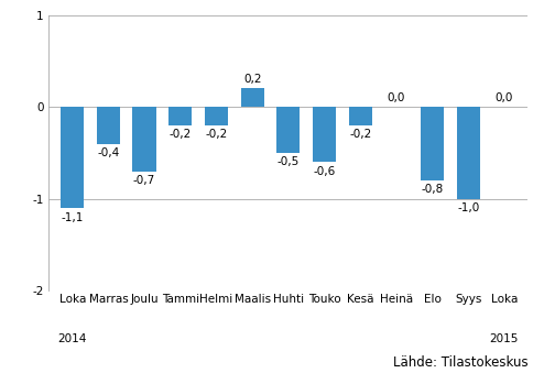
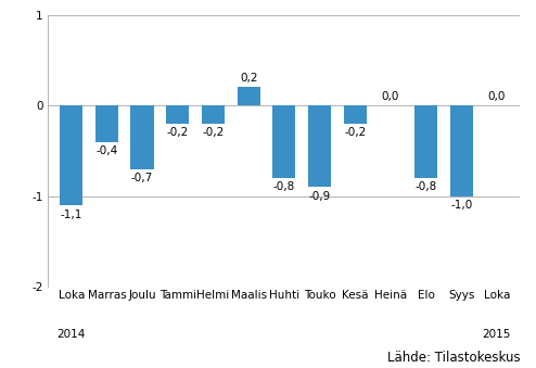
Huhti: -0,5 -> -0,8
Touko: -0,6 -> -0,9
